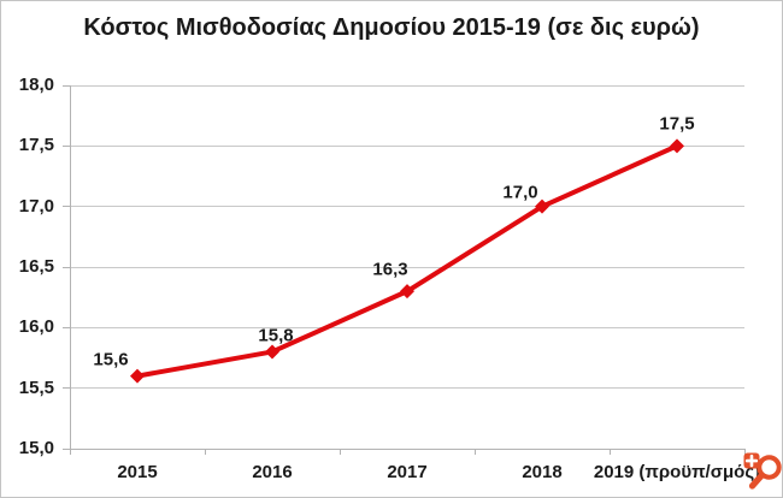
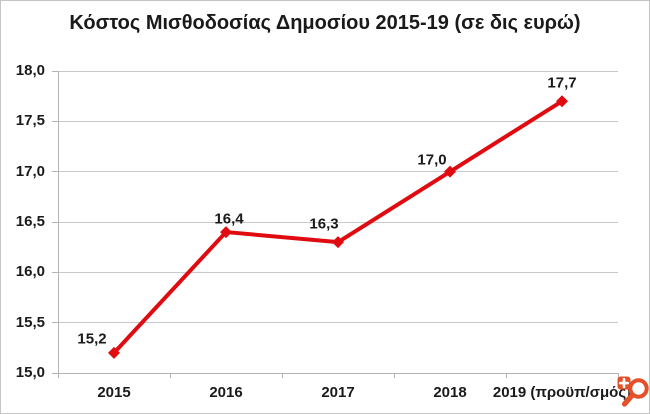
2015: 15,6 -> 15,2
2016: 15,8 -> 16,4
2019 (προϋπ/σμός): 17,5 -> 17,7
